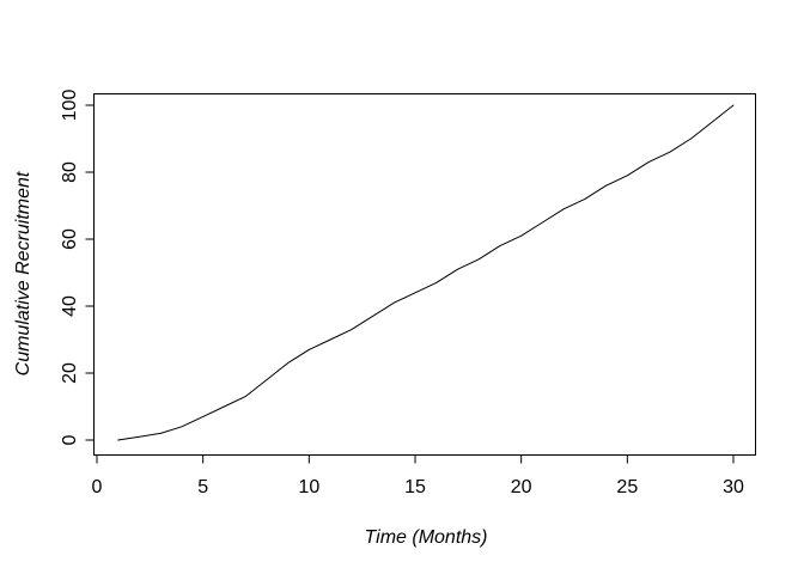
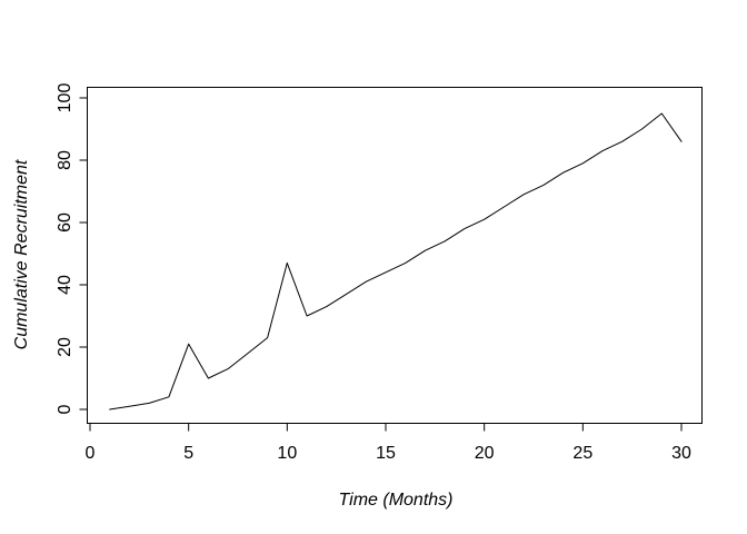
5: 7 -> 21
10: 27 -> 47
30: 100 -> 86
